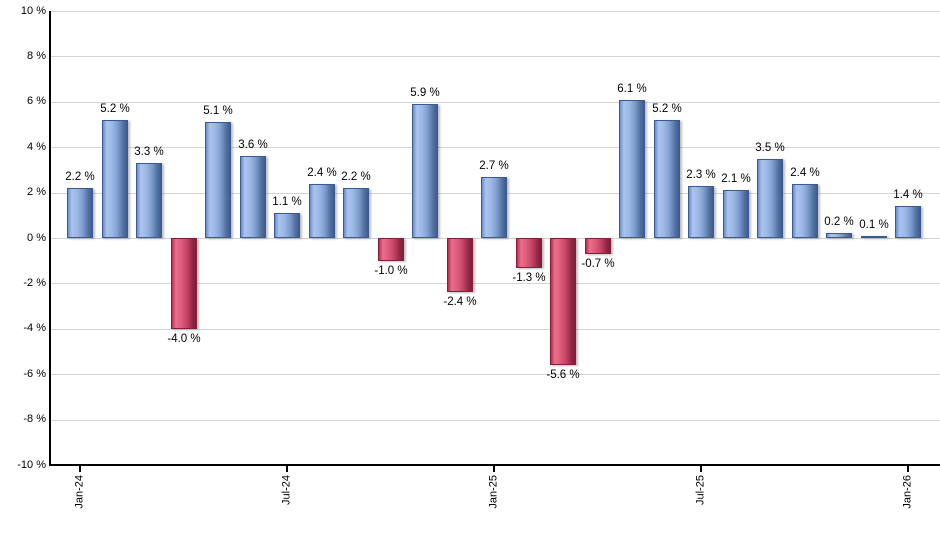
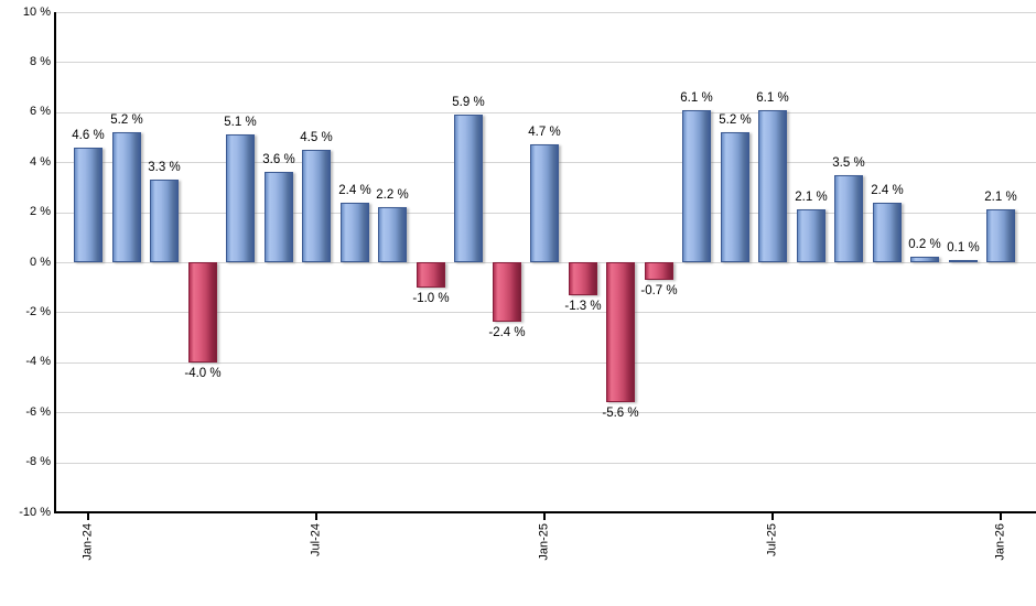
Jan-24: 2.2 -> 4.6
Jul-24: 1.1 -> 4.5
Jan-25: 2.7 -> 4.7
Jul-25: 2.3 -> 6.1
Jan-26: 1.4 -> 2.1
